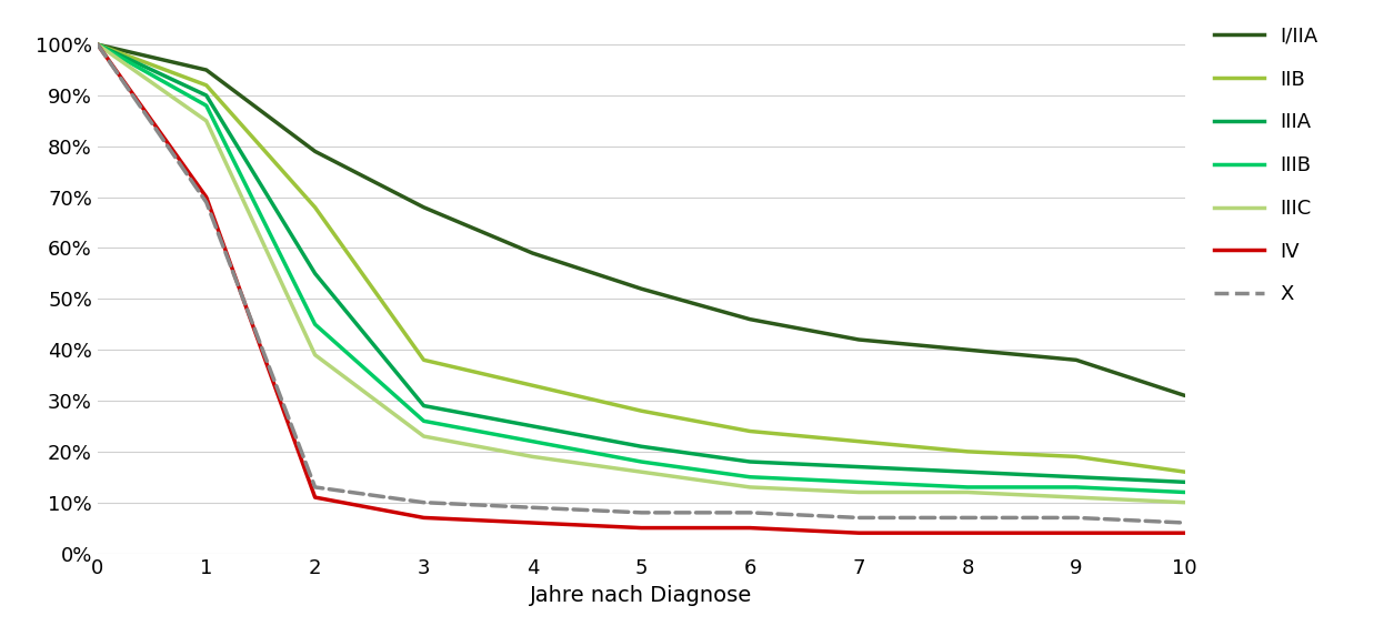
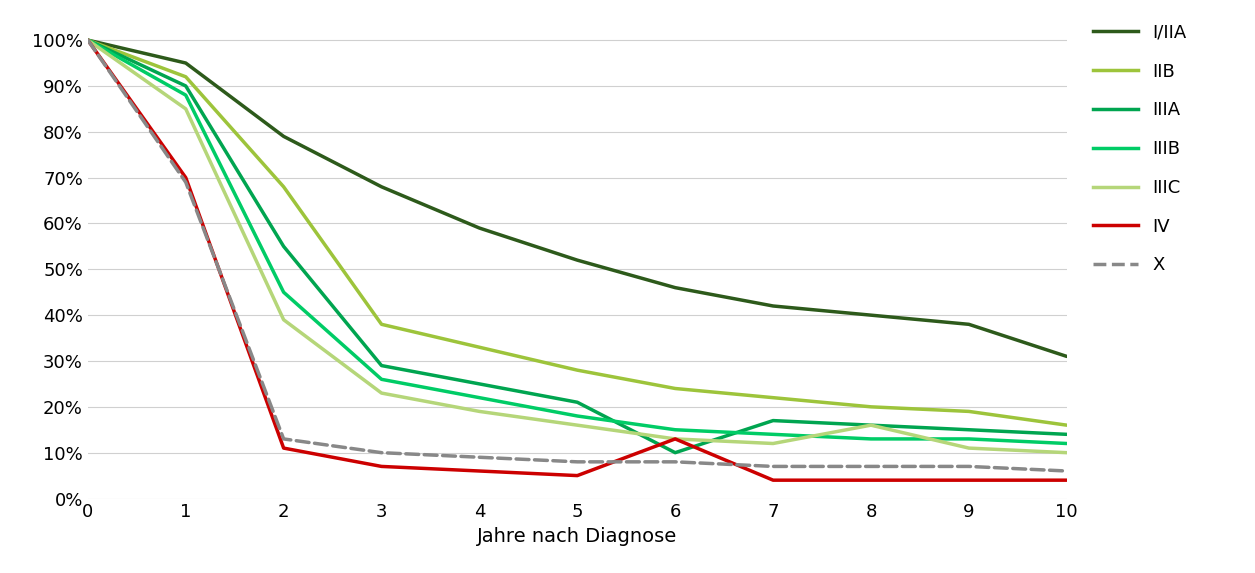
IIIA/6: 18% -> 10%
IV/6: 5% -> 13%
IIIC/8: 12% -> 16%
